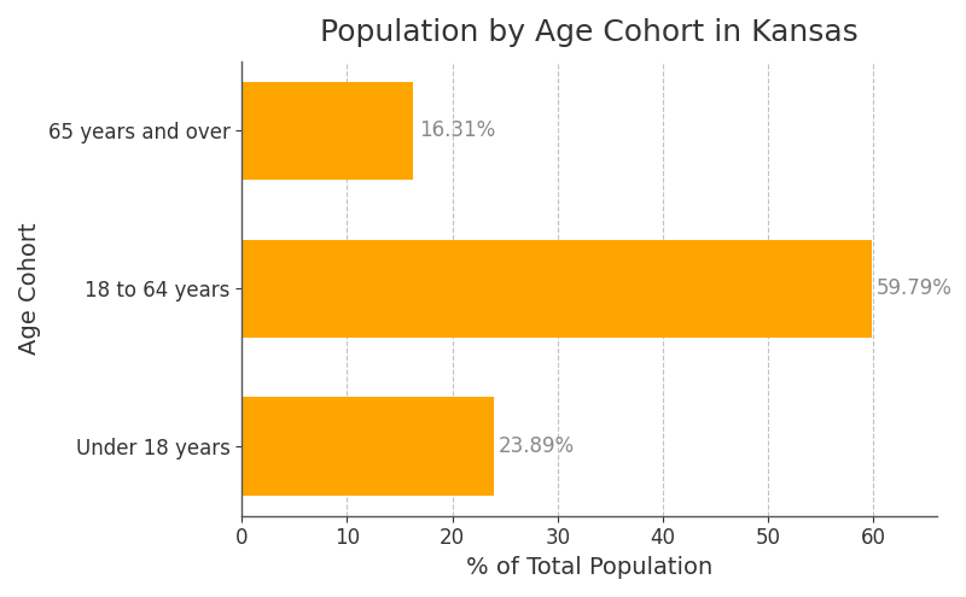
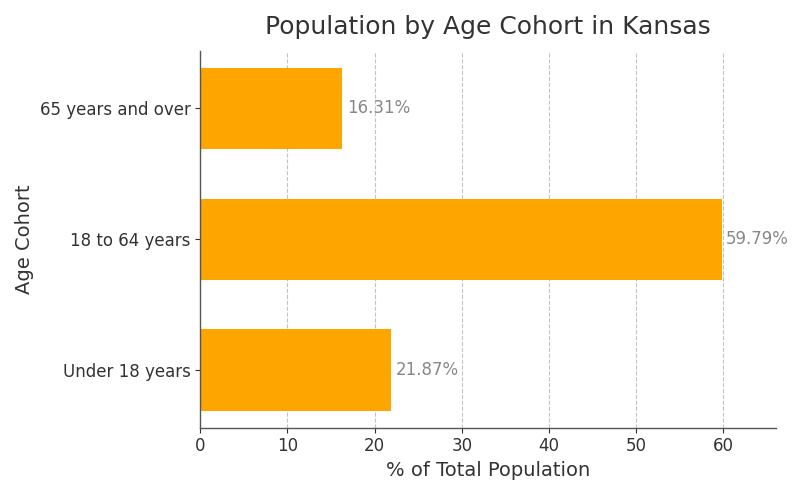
Under 18 years: 23.89% -> 21.87%
